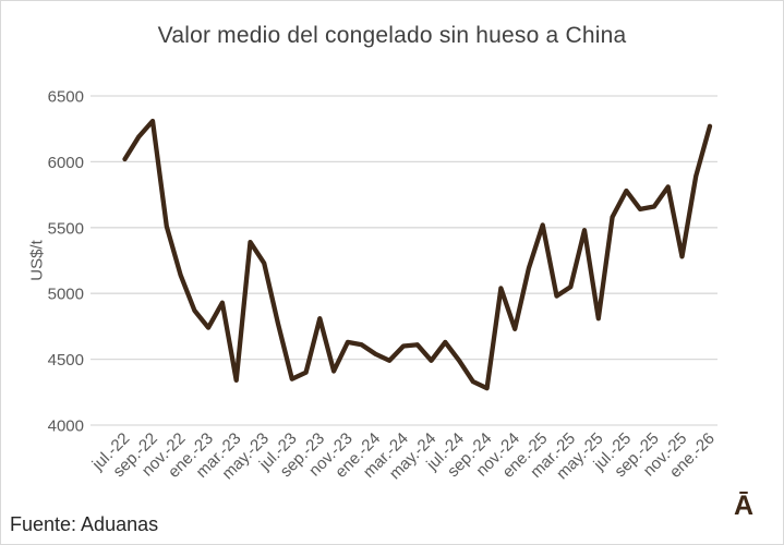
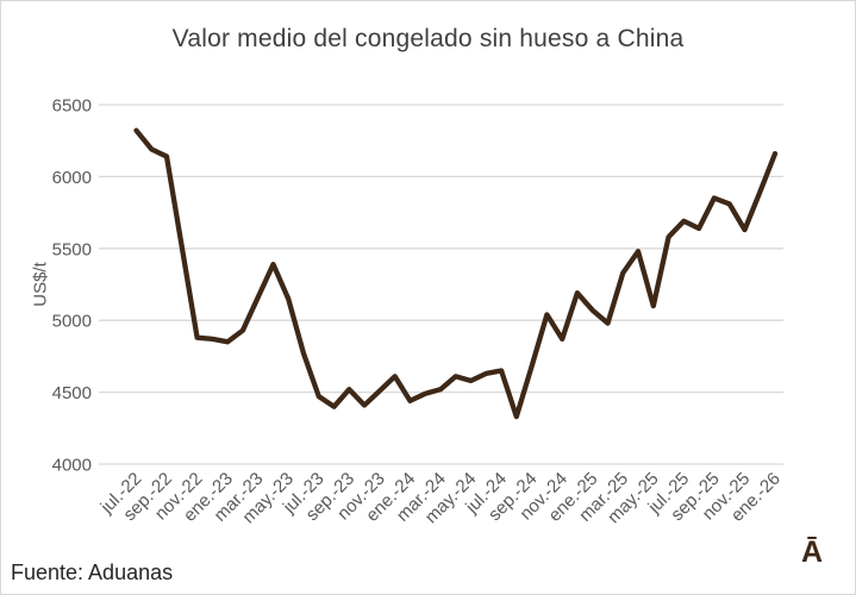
jul.-22: 6020 -> 6320
sep.-22: 6310 -> 6140
nov.-22: 5140 -> 4880
ene.-23: 4740 -> 4850
mar.-23: 4340 -> 5160
may.-23: 5230 -> 5150
jul.-23: 4350 -> 4470
sep.-23: 4810 -> 4520
nov.-23: 4630 -> 4510
ene.-24: 4540 -> 4440
mar.-24: 4600 -> 4520
may.-24: 4490 -> 4580
jul.-24: 4490 -> 4650
sep.-24: 4280 -> 4680
nov.-24: 4730 -> 4870
ene.-25: 5520 -> 5070
mar.-25: 5050 -> 5330
may.-25: 4810 -> 5100
jul.-25: 5780 -> 5690
sep.-25: 5660 -> 5850
nov.-25: 5280 -> 5630
ene.-26: 6270 -> 6160
